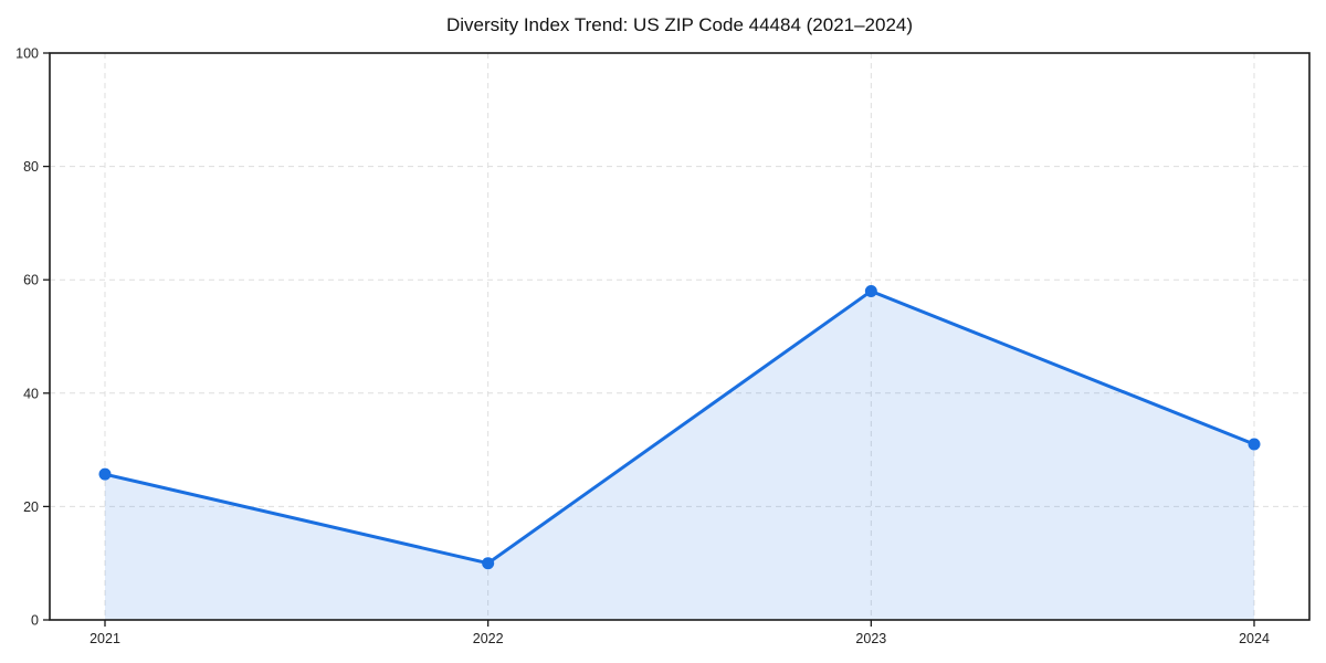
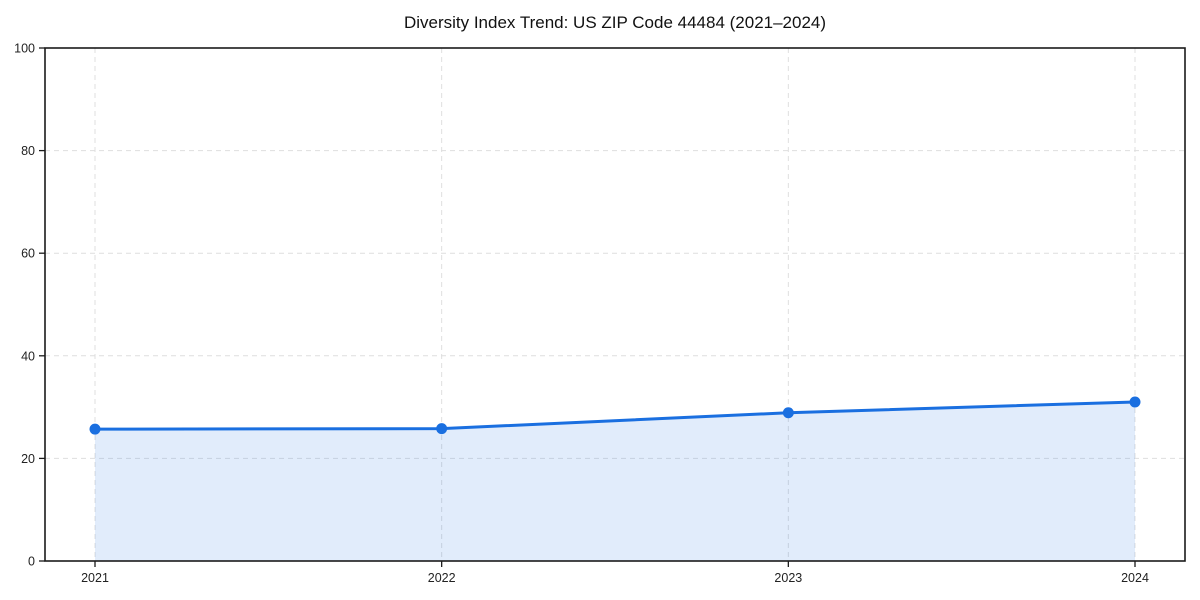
2022: 10 -> 26
2023: 58 -> 29
